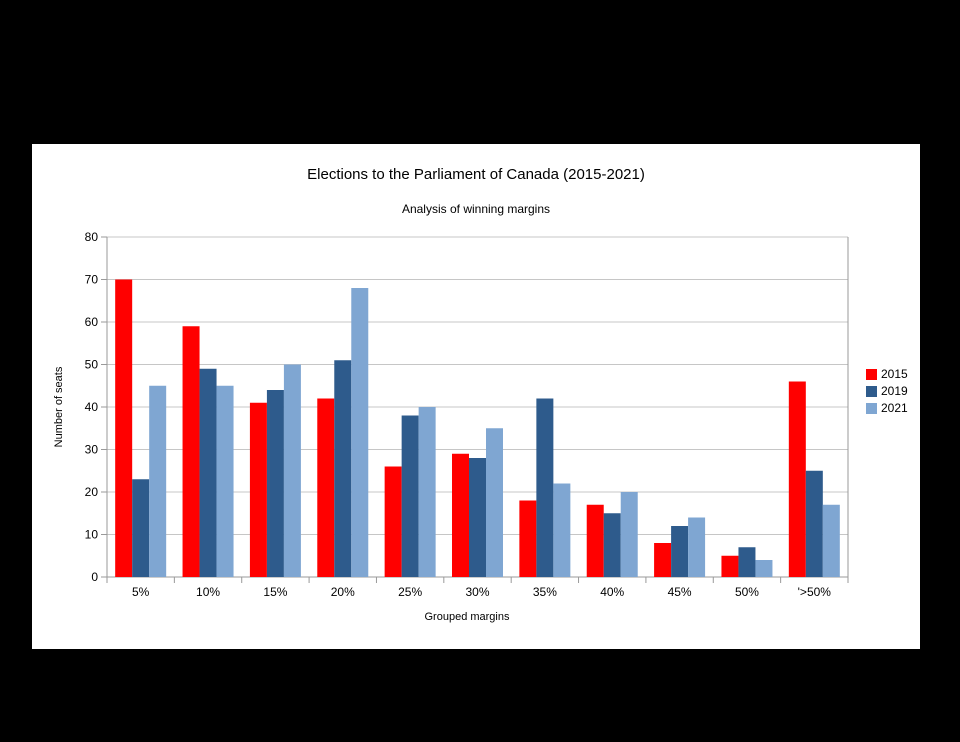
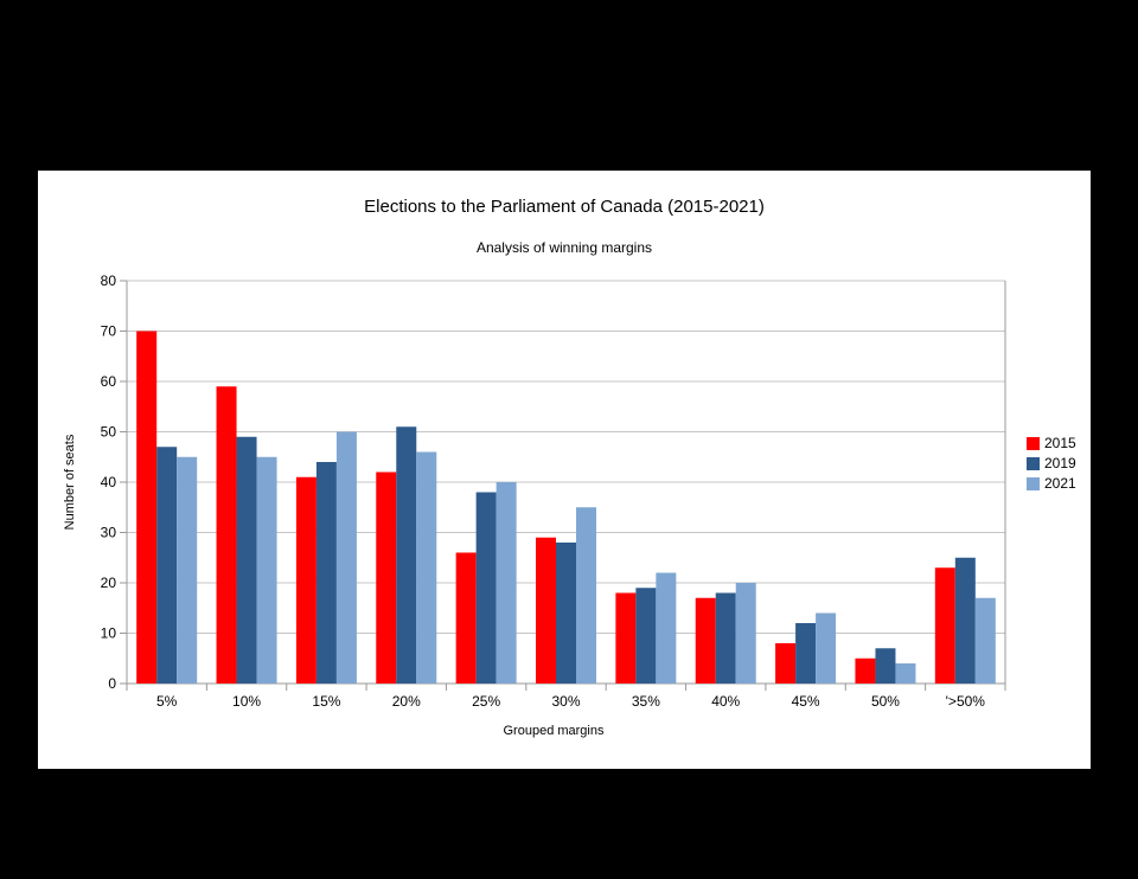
2019/5%: 23 -> 47
2021/20%: 68 -> 46
2019/35%: 42 -> 19
2019/40%: 15 -> 18
2015/'>50%: 46 -> 23
